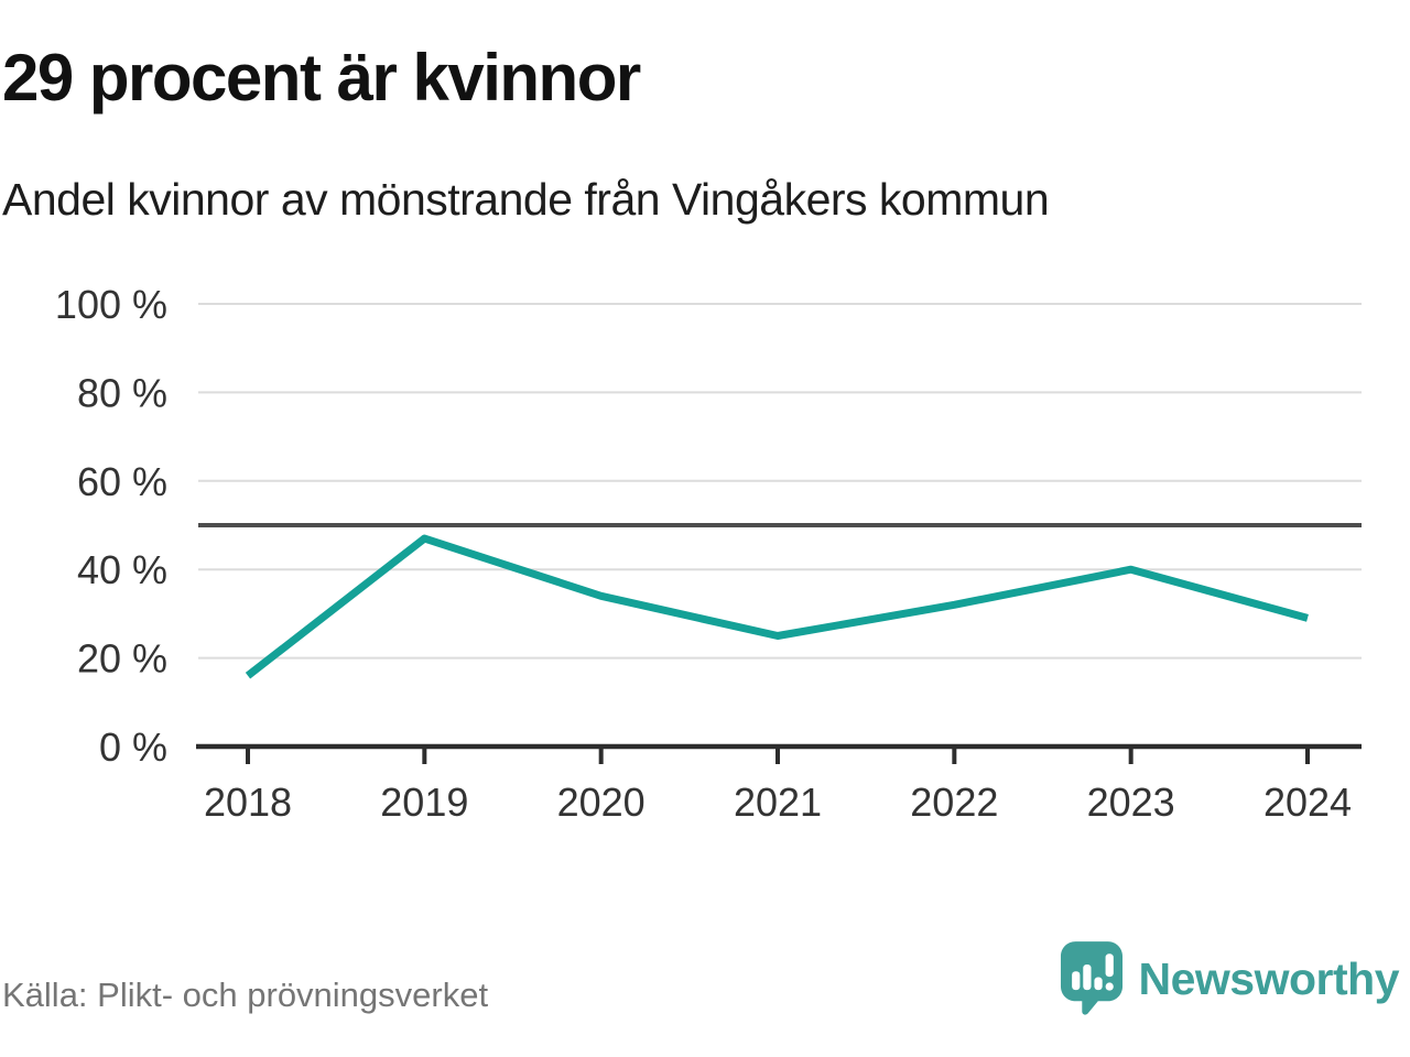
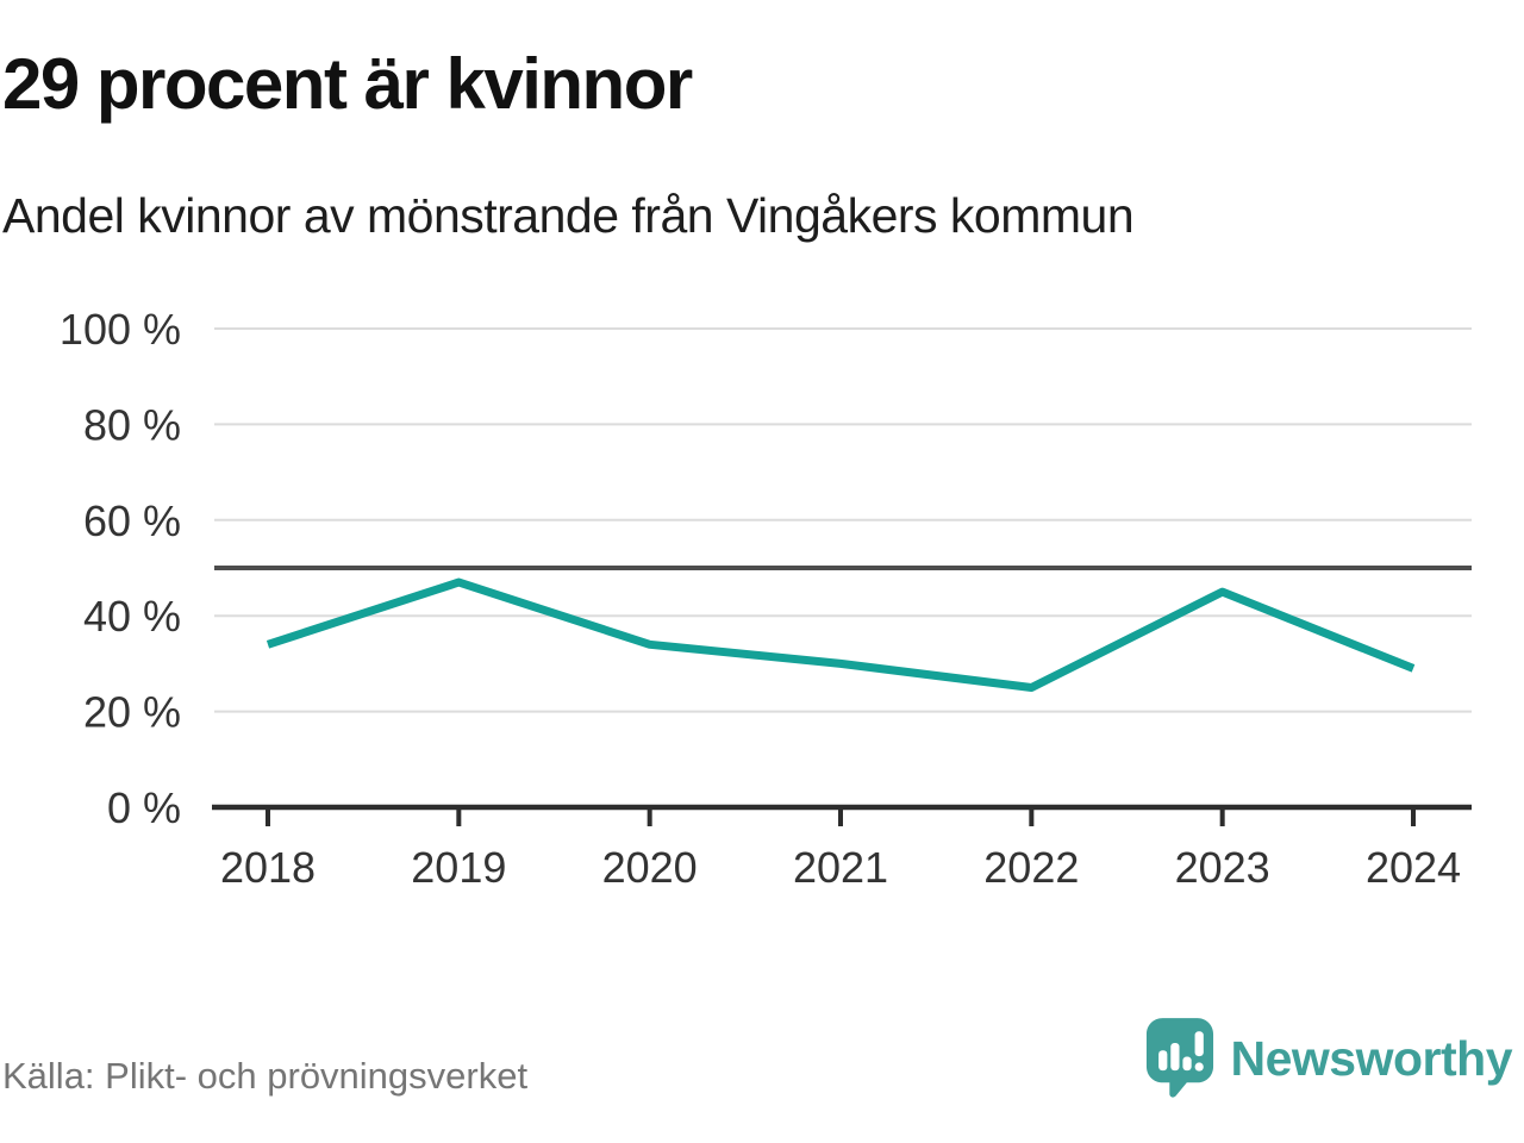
2018: 16% -> 34%
2021: 25% -> 30%
2022: 32% -> 25%
2023: 40% -> 45%
